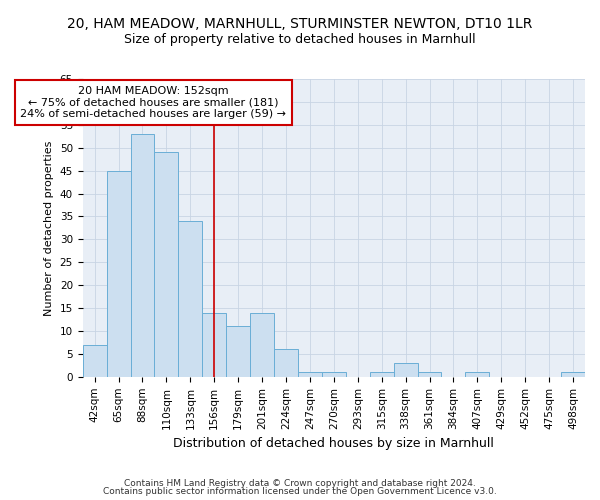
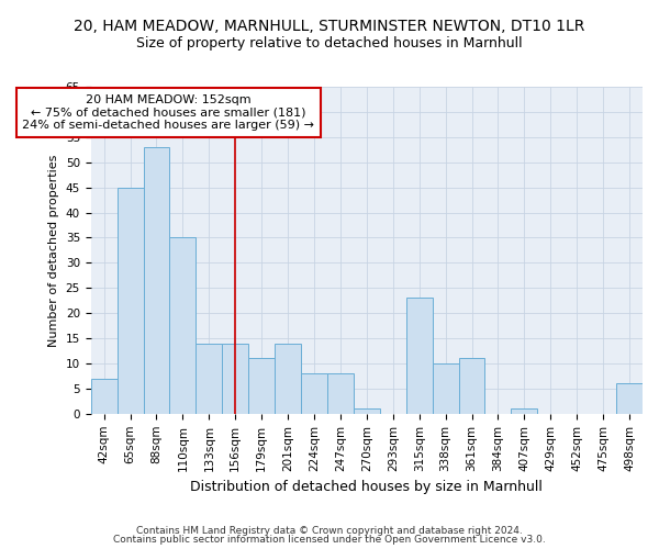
110sqm: 49 -> 35
133sqm: 34 -> 14
224sqm: 6 -> 8
247sqm: 1 -> 8
315sqm: 1 -> 23
338sqm: 3 -> 10
361sqm: 1 -> 11
498sqm: 1 -> 6
